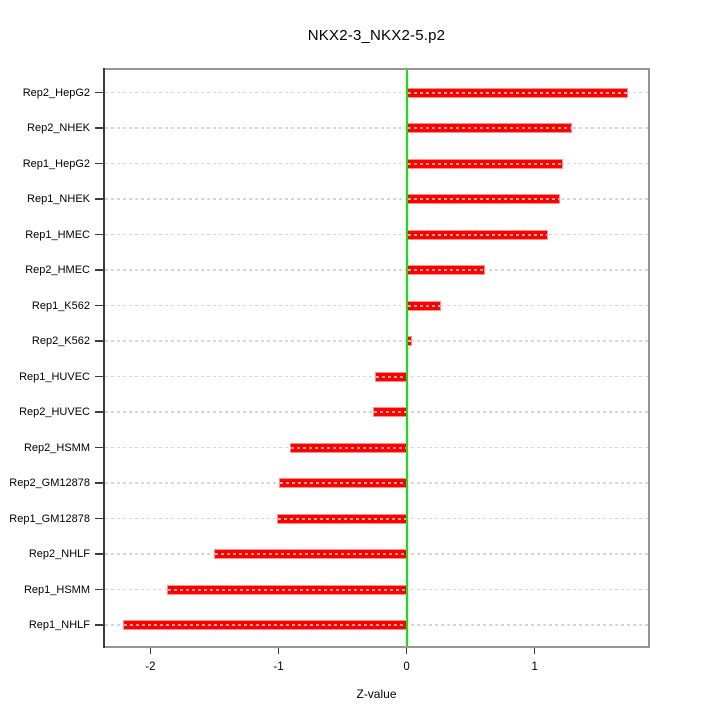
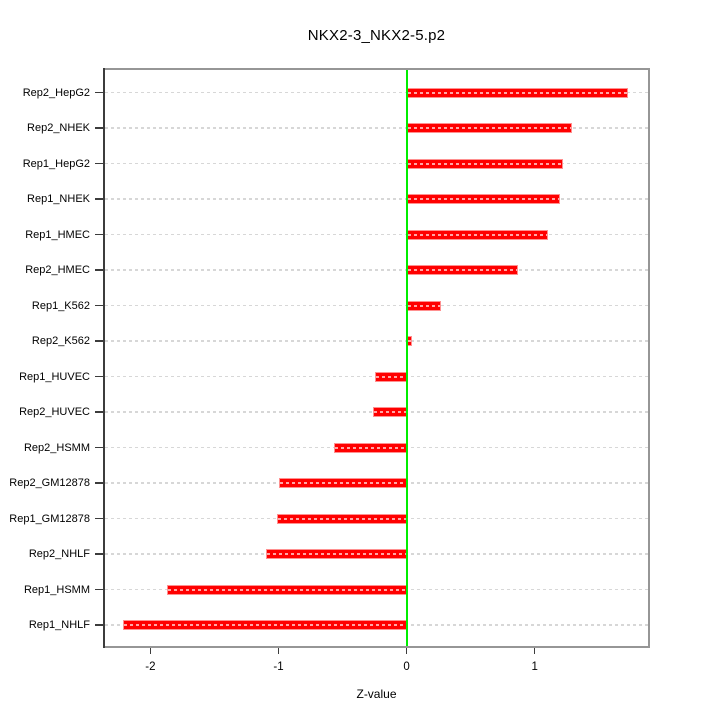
Rep2_HMEC: 0.61 -> 0.87
Rep2_HSMM: -0.91 -> -0.57
Rep2_NHLF: -1.50 -> -1.10
